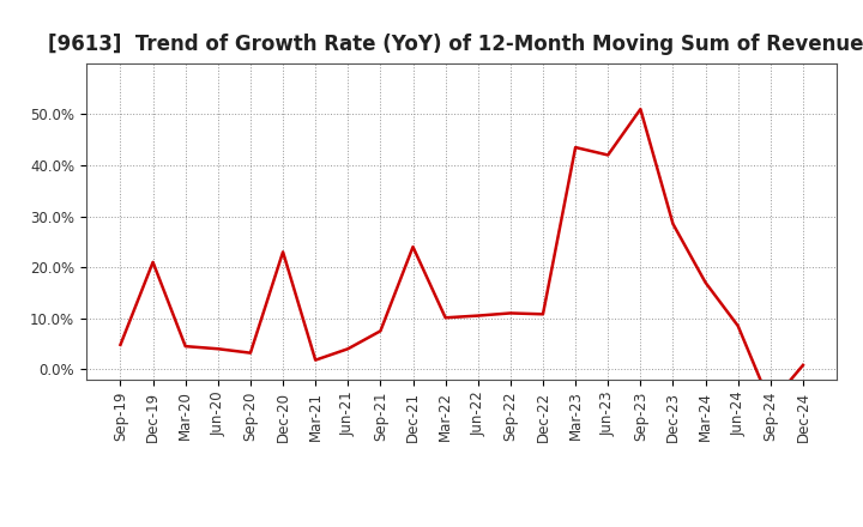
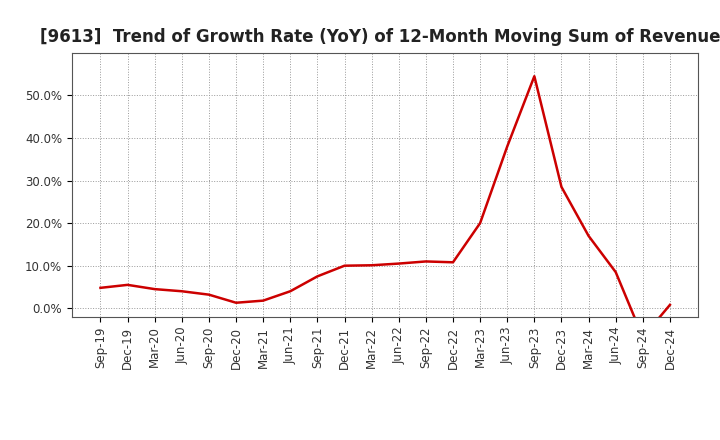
Dec-19: 21.0% -> 5.5%
Dec-20: 23.0% -> 1.3%
Dec-21: 24.0% -> 10.0%
Mar-23: 43.5% -> 20.0%
Jun-23: 42.0% -> 38.0%
Sep-23: 51.0% -> 54.5%
